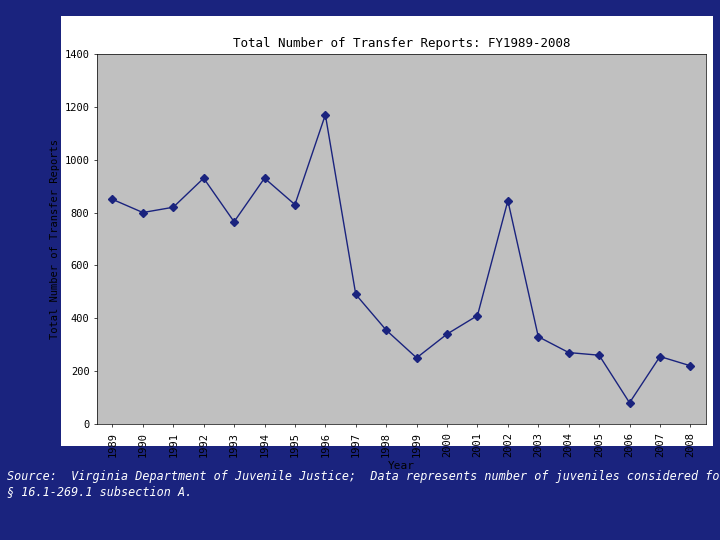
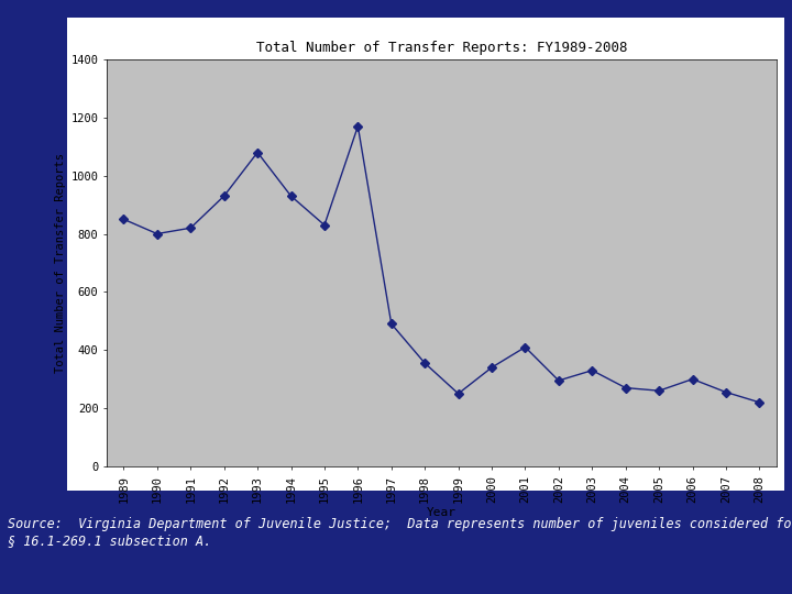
1993: 765 -> 1080
2002: 845 -> 295
2006: 80 -> 300
